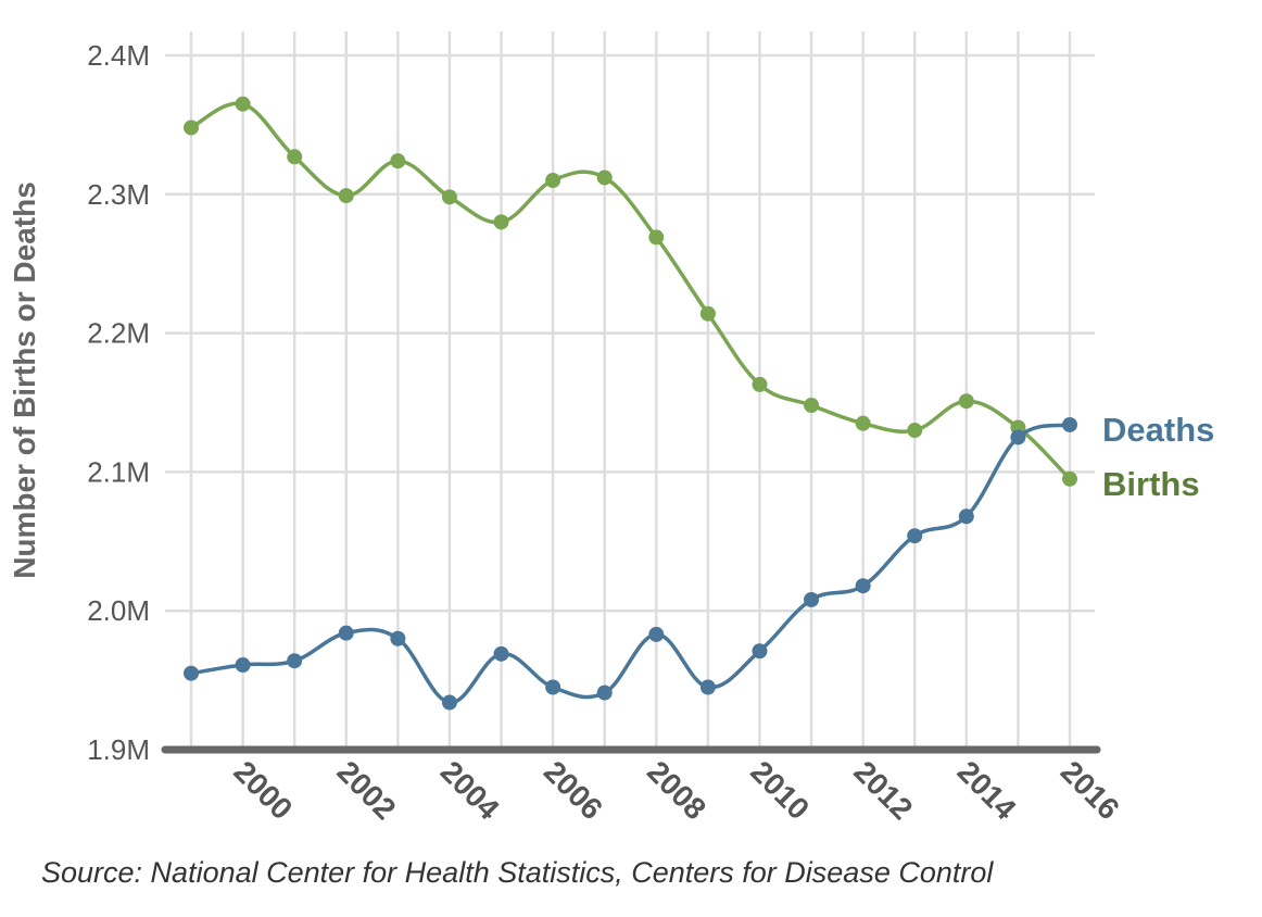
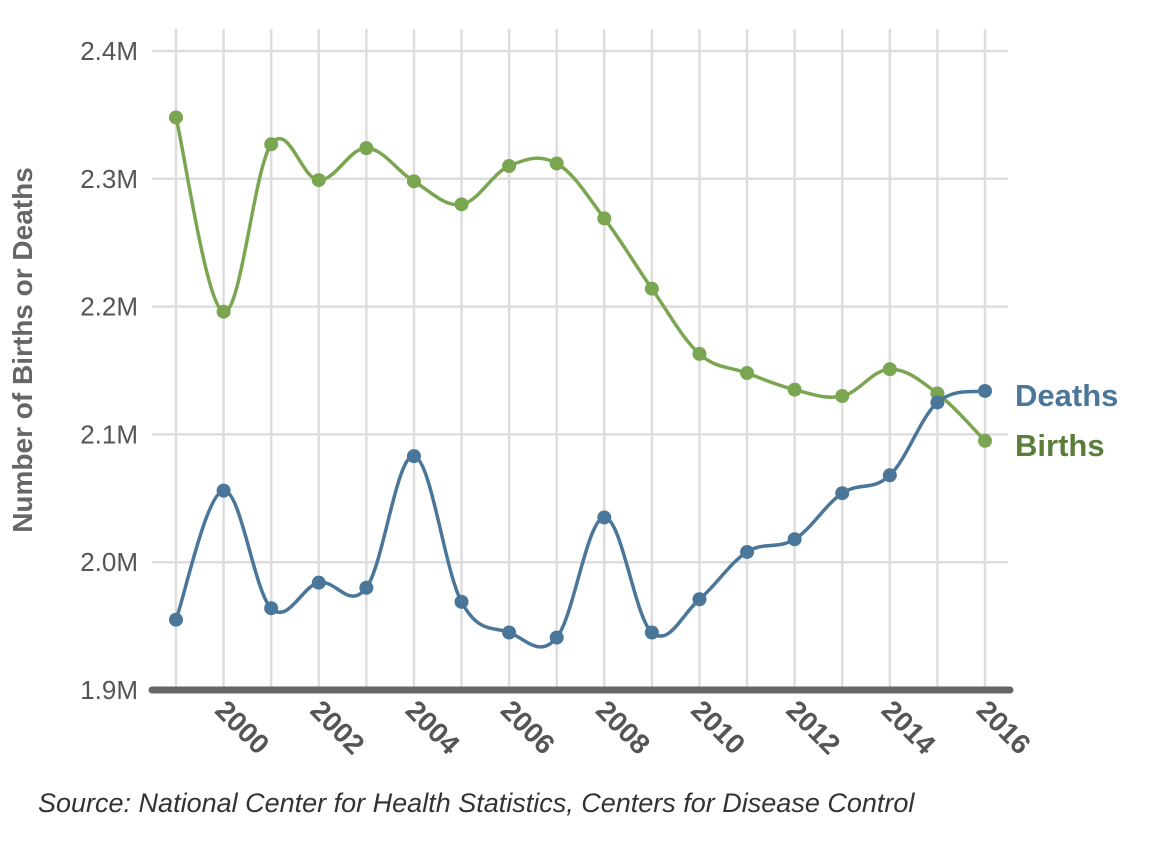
Births/2000: 2.365M -> 2.196M
Deaths/2000: 1.961M -> 2.056M
Deaths/2004: 1.934M -> 2.083M
Deaths/2008: 1.983M -> 2.035M
